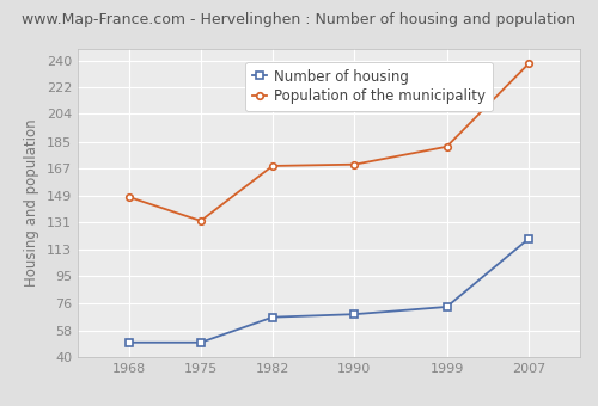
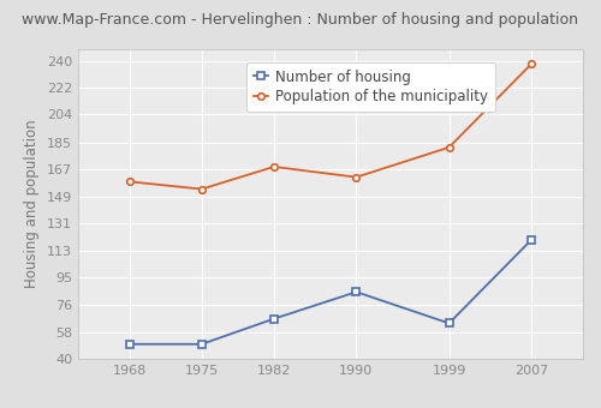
Population of the municipality/1968: 148 -> 159
Population of the municipality/1975: 132 -> 154
Number of housing/1990: 69 -> 85
Population of the municipality/1990: 170 -> 162
Number of housing/1999: 74 -> 64
